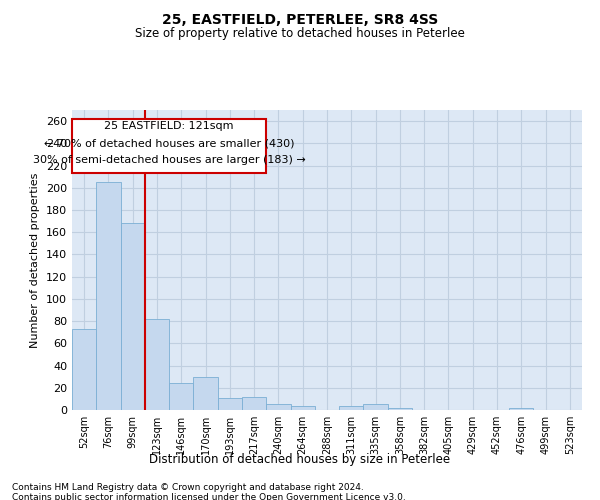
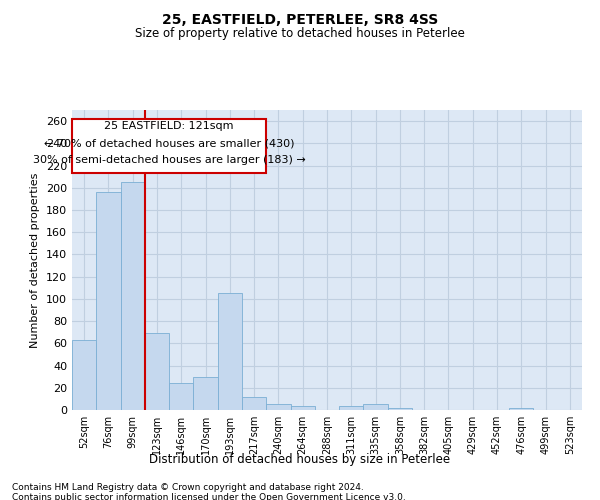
52sqm: 73 -> 63
76sqm: 205 -> 196
99sqm: 168 -> 205
123sqm: 82 -> 69
193sqm: 11 -> 105
